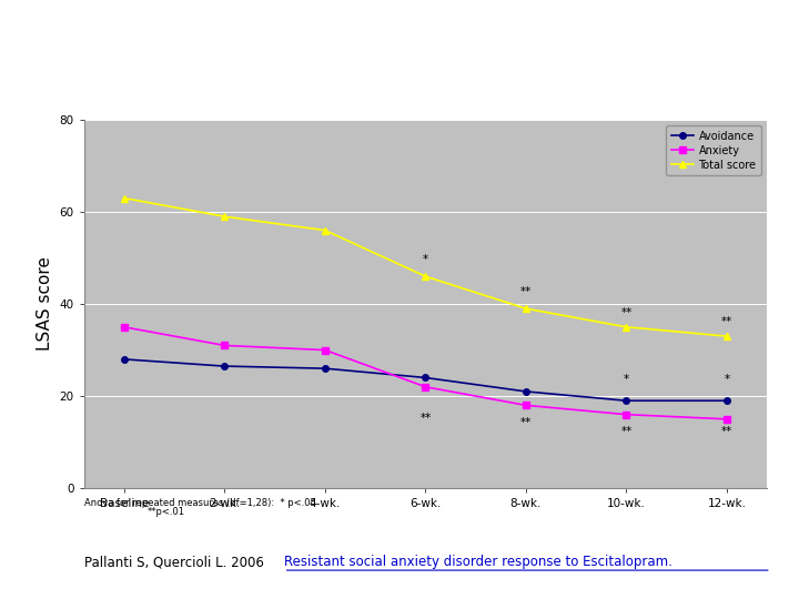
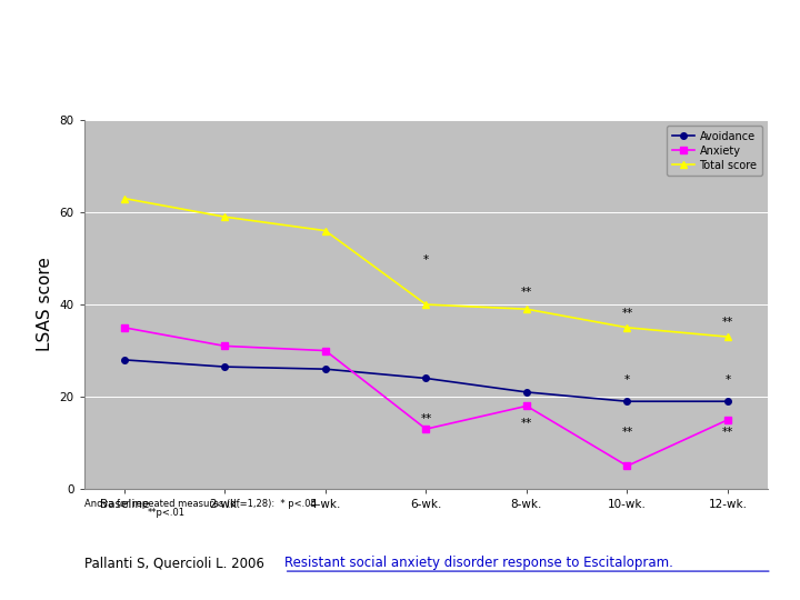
Anxiety/6-wk.: 22 -> 13
Total score/6-wk.: 46 -> 40
Anxiety/10-wk.: 16 -> 5
